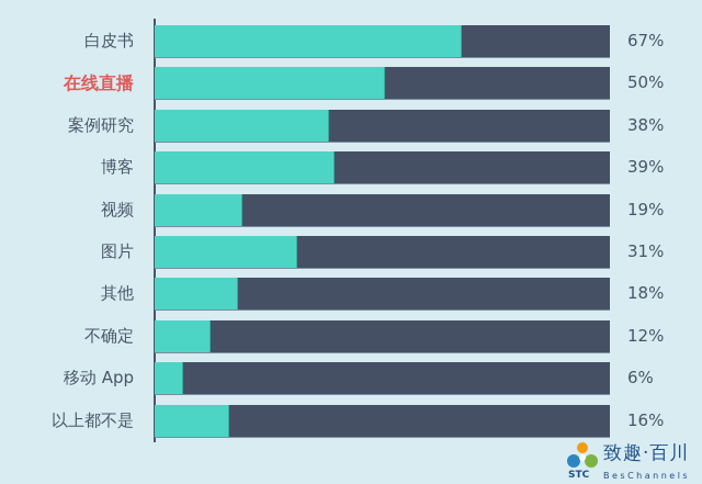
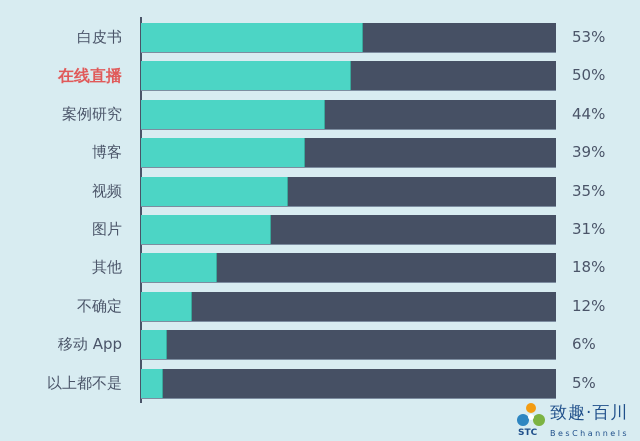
白皮书: 67% -> 53%
案例研究: 38% -> 44%
视频: 19% -> 35%
以上都不是: 16% -> 5%
